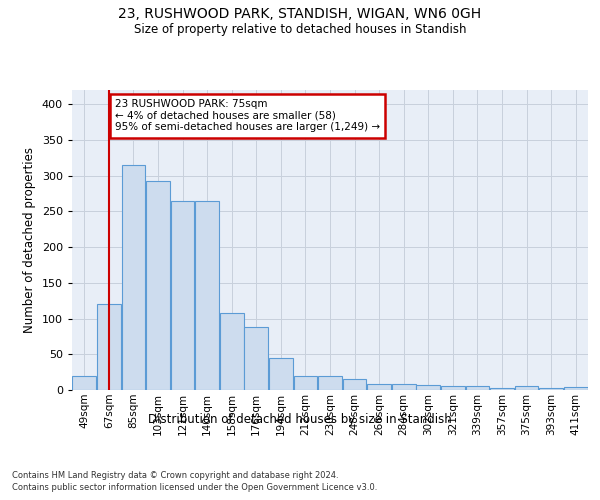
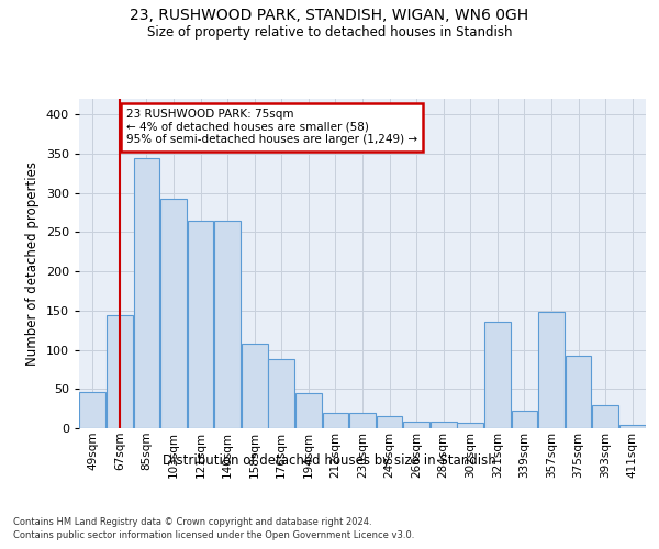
49sqm: 19 -> 46
67sqm: 120 -> 144
85sqm: 315 -> 344
321sqm: 6 -> 136
339sqm: 5 -> 22
357sqm: 3 -> 148
375sqm: 5 -> 92
393sqm: 3 -> 30
